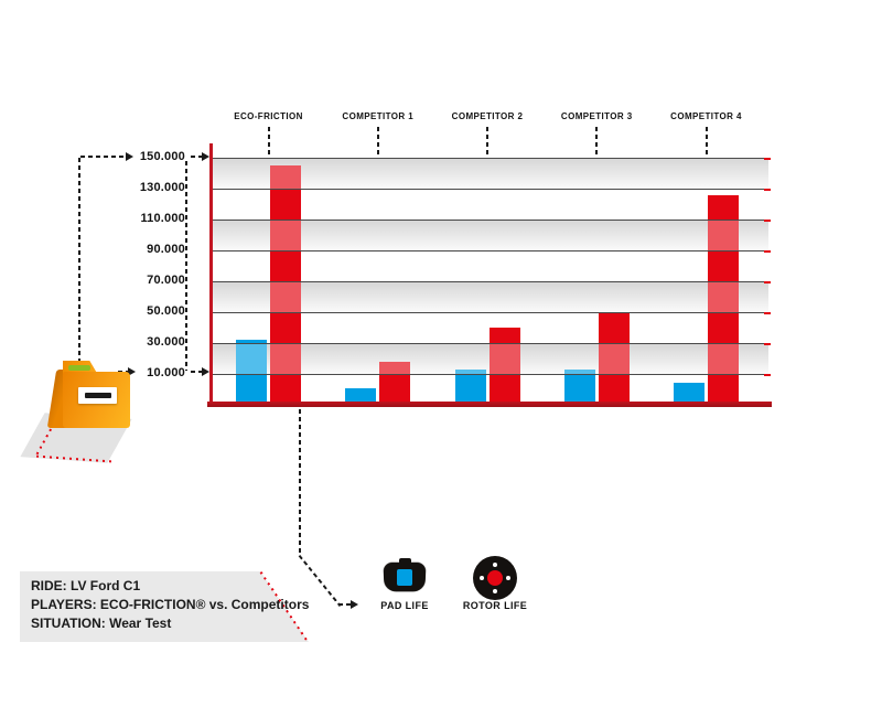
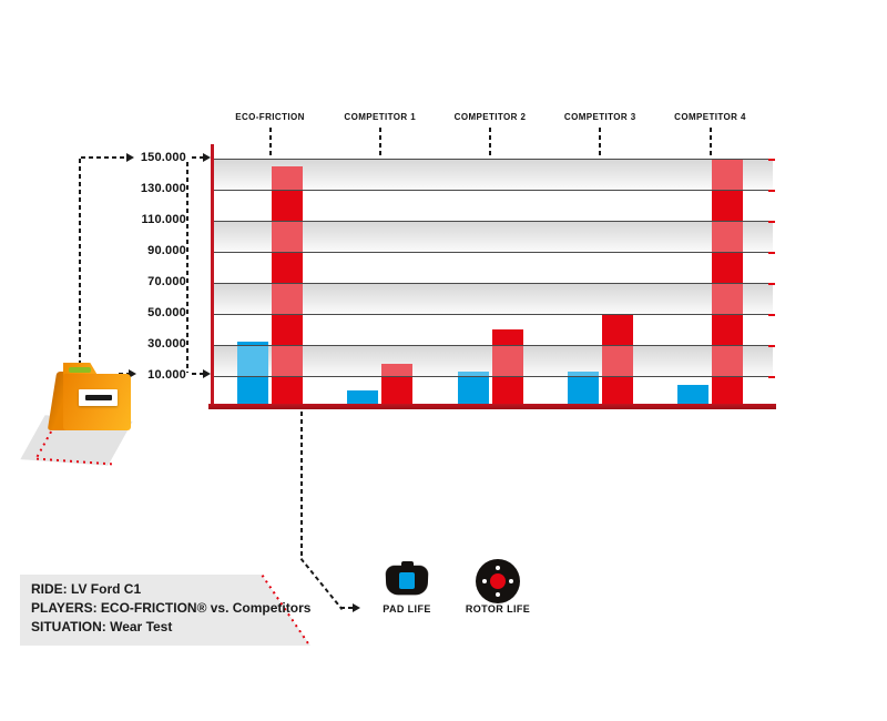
ROTOR LIFE/COMPETITOR 4: 126000 -> 150000
